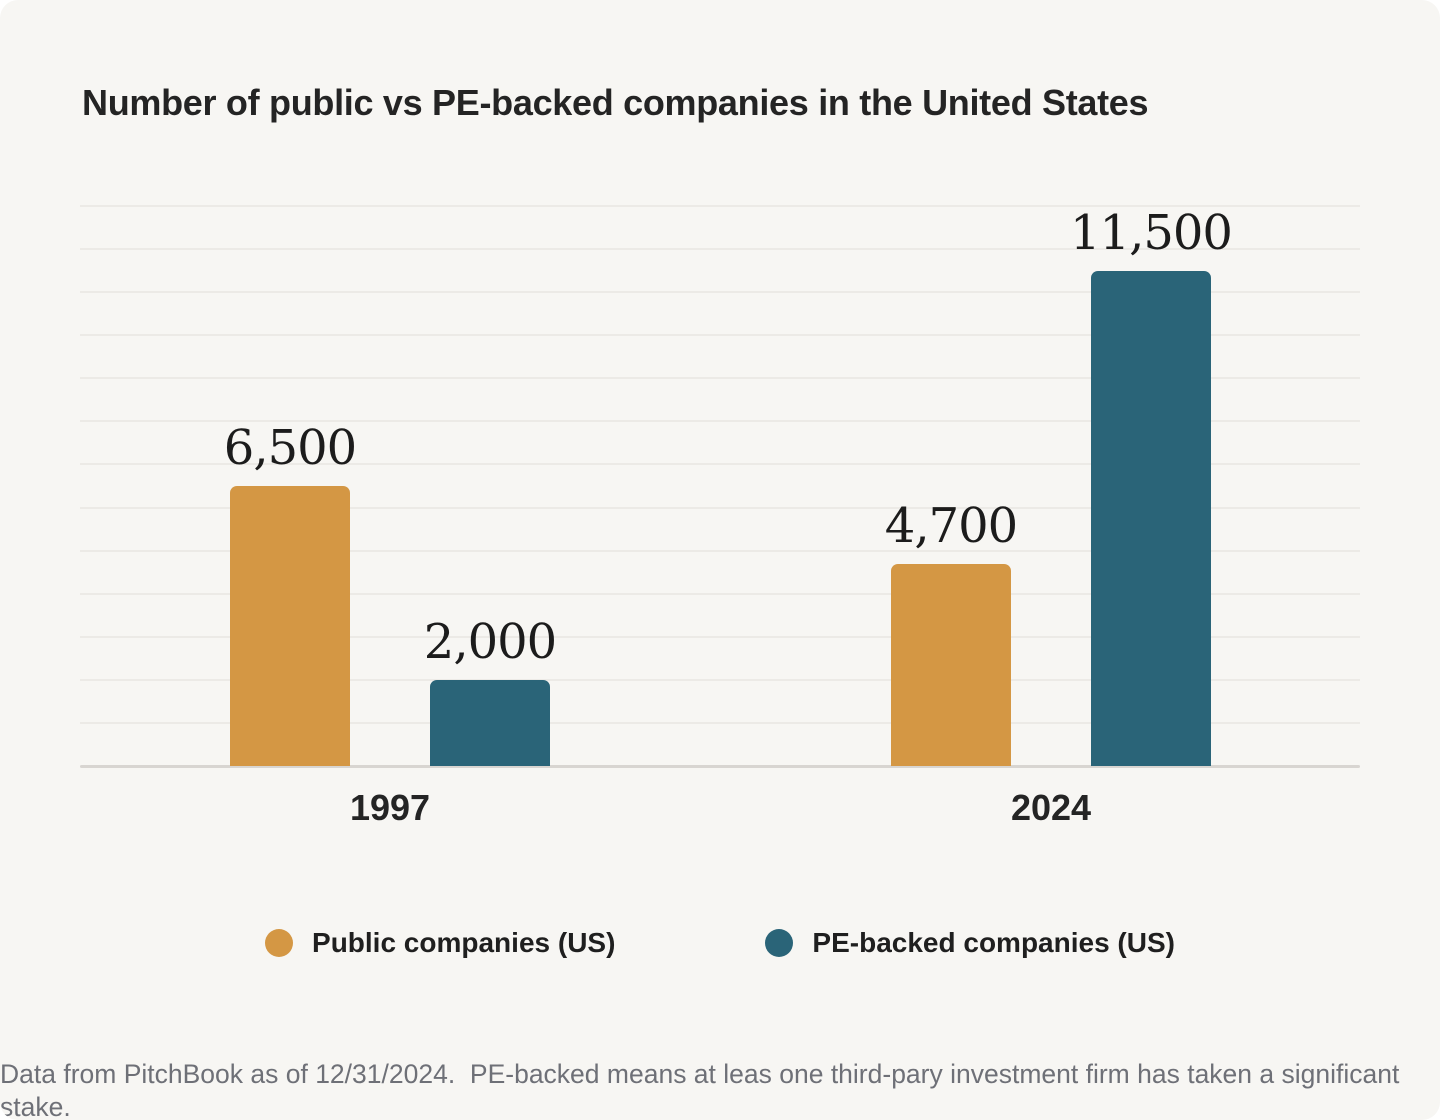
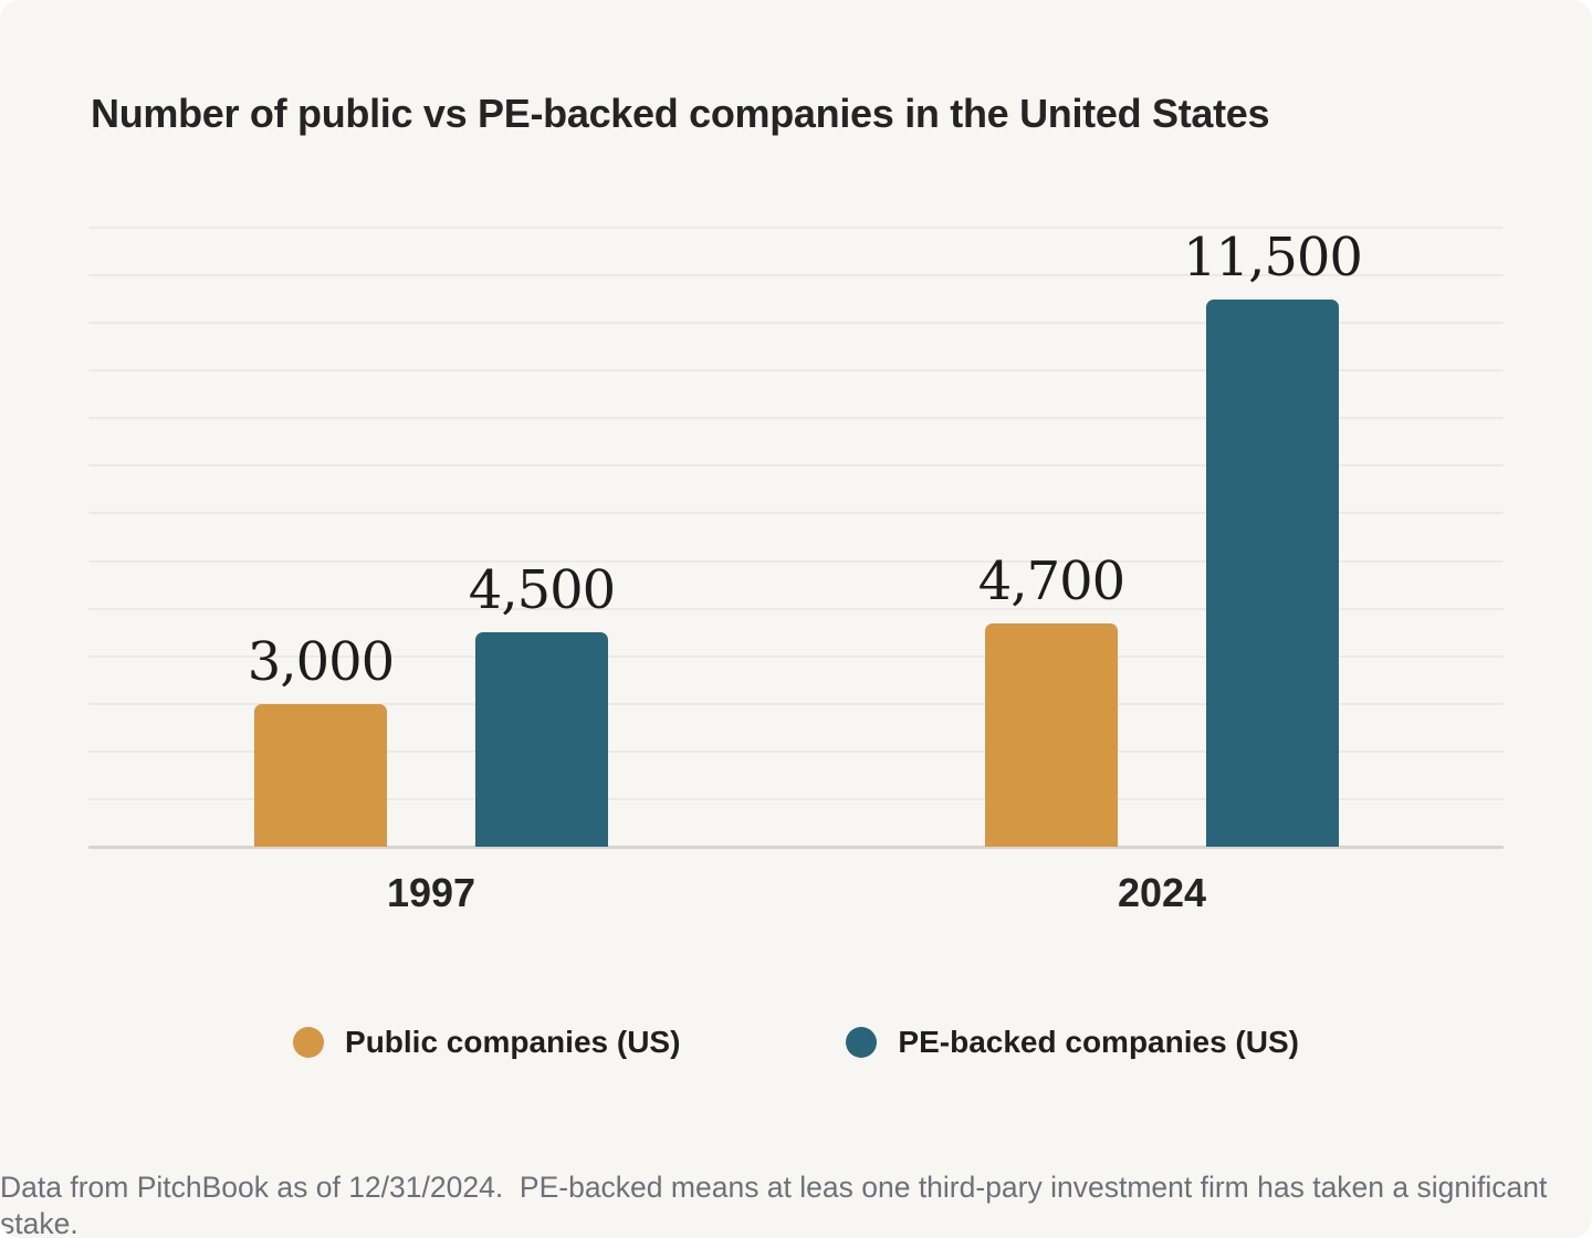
Public companies (US)/1997: 6,500 -> 3,000
PE-backed companies (US)/1997: 2,000 -> 4,500
